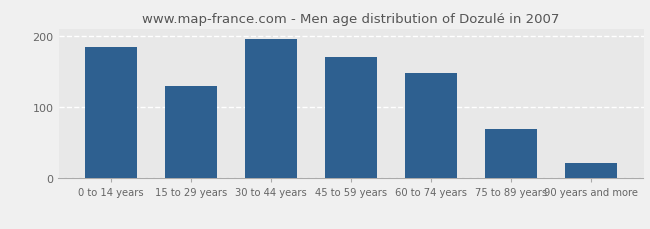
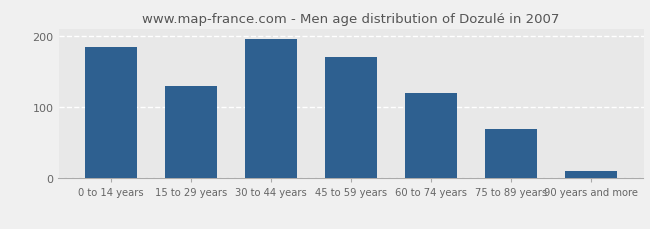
60 to 74 years: 148 -> 120
90 years and more: 22 -> 10
